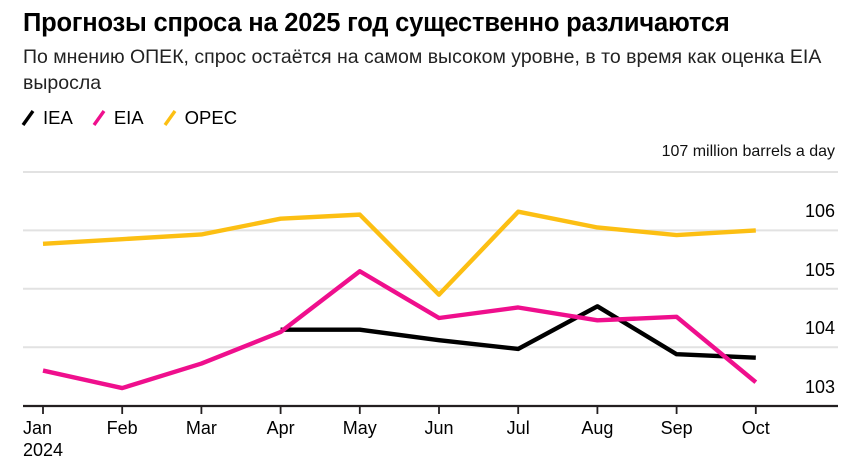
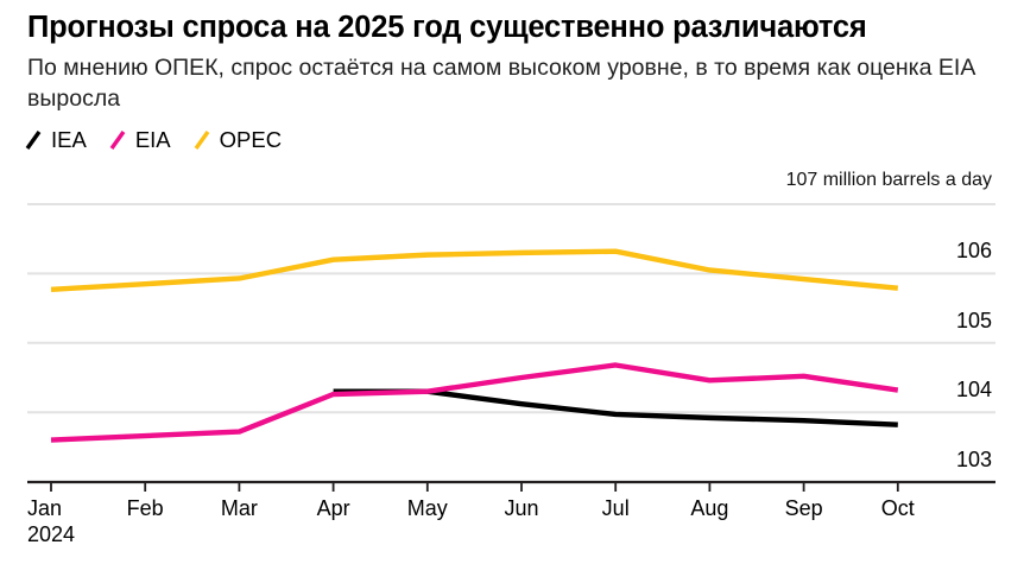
EIA/Feb: 103.3 -> 103.7
EIA/May: 105.3 -> 104.3
OPEC/Jun: 104.9 -> 106.3
IEA/Aug: 104.7 -> 103.9
EIA/Oct: 103.4 -> 104.3
OPEC/Oct: 106.0 -> 105.8
